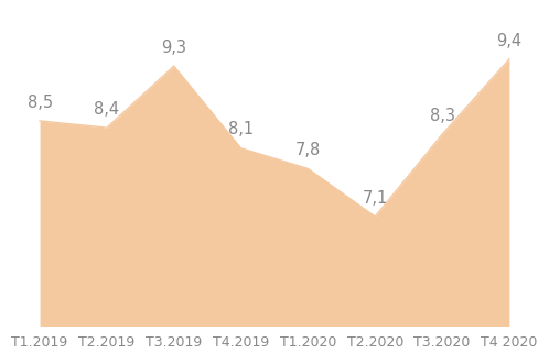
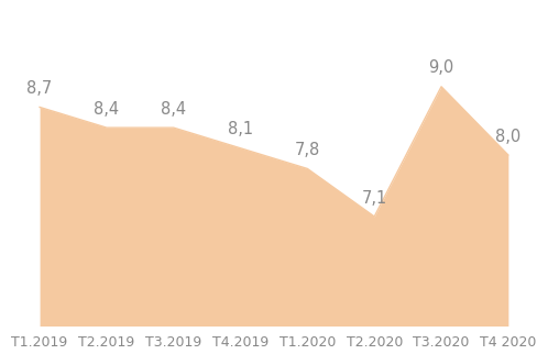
T1.2019: 8,5 -> 8,7
T3.2019: 9,3 -> 8,4
T3.2020: 8,3 -> 9,0
T4 2020: 9,4 -> 8,0
